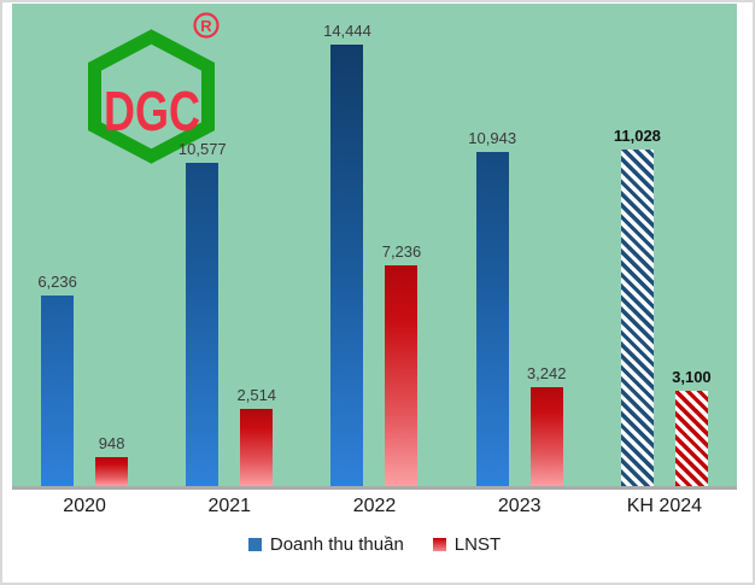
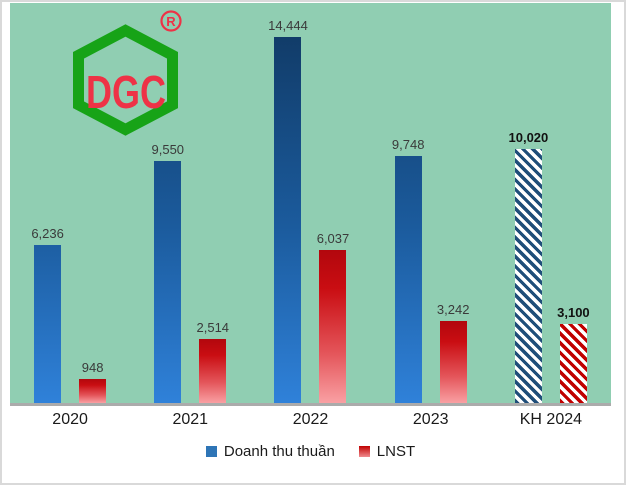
Doanh thu thuần/2021: 10,577 -> 9,550
LNST/2022: 7,236 -> 6,037
Doanh thu thuần/2023: 10,943 -> 9,748
Doanh thu thuần/KH 2024: 11,028 -> 10,020
